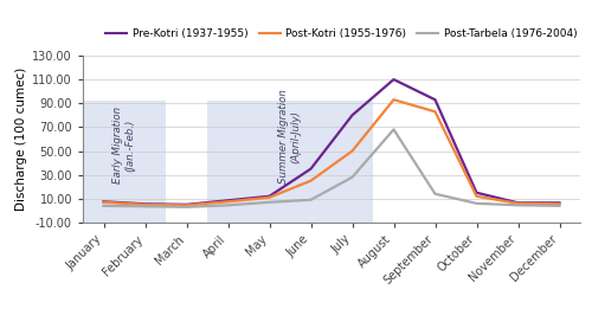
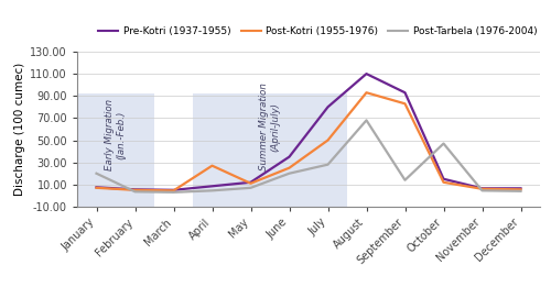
Post-Tarbela (1976-2004)/January: 4 -> 20
Post-Kotri (1955-1976)/April: 8 -> 27
Post-Tarbela (1976-2004)/June: 9 -> 20
Post-Tarbela (1976-2004)/October: 6 -> 47
